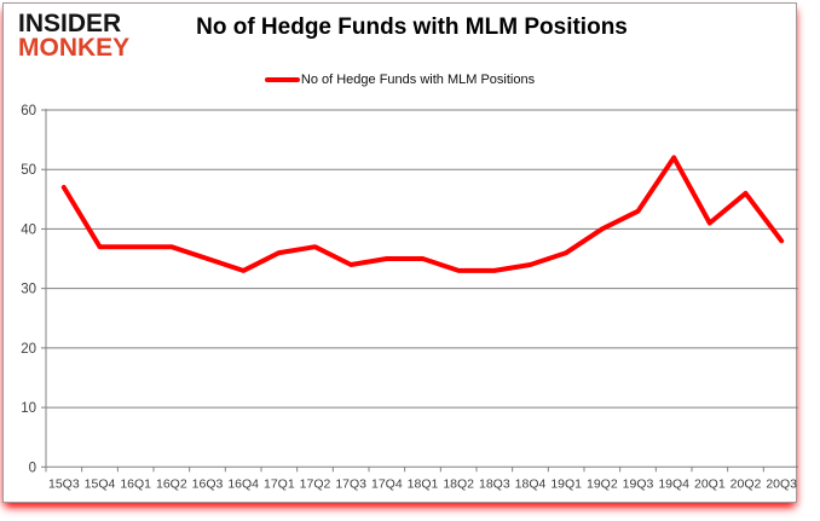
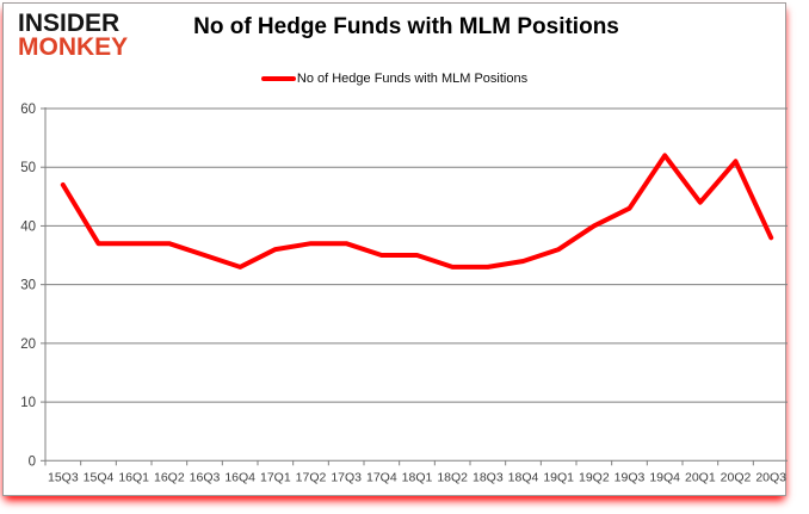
17Q3: 34 -> 37
20Q1: 41 -> 44
20Q2: 46 -> 51
